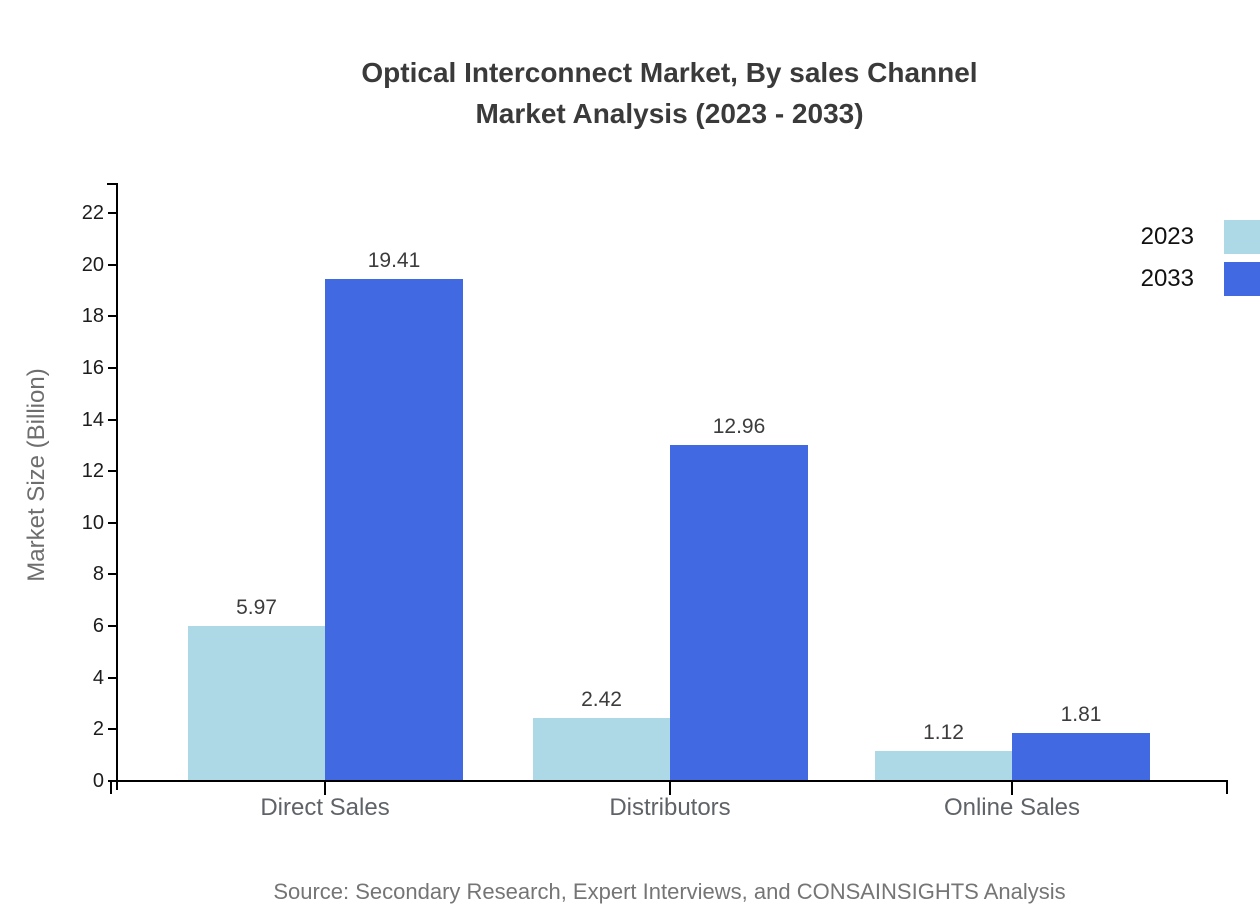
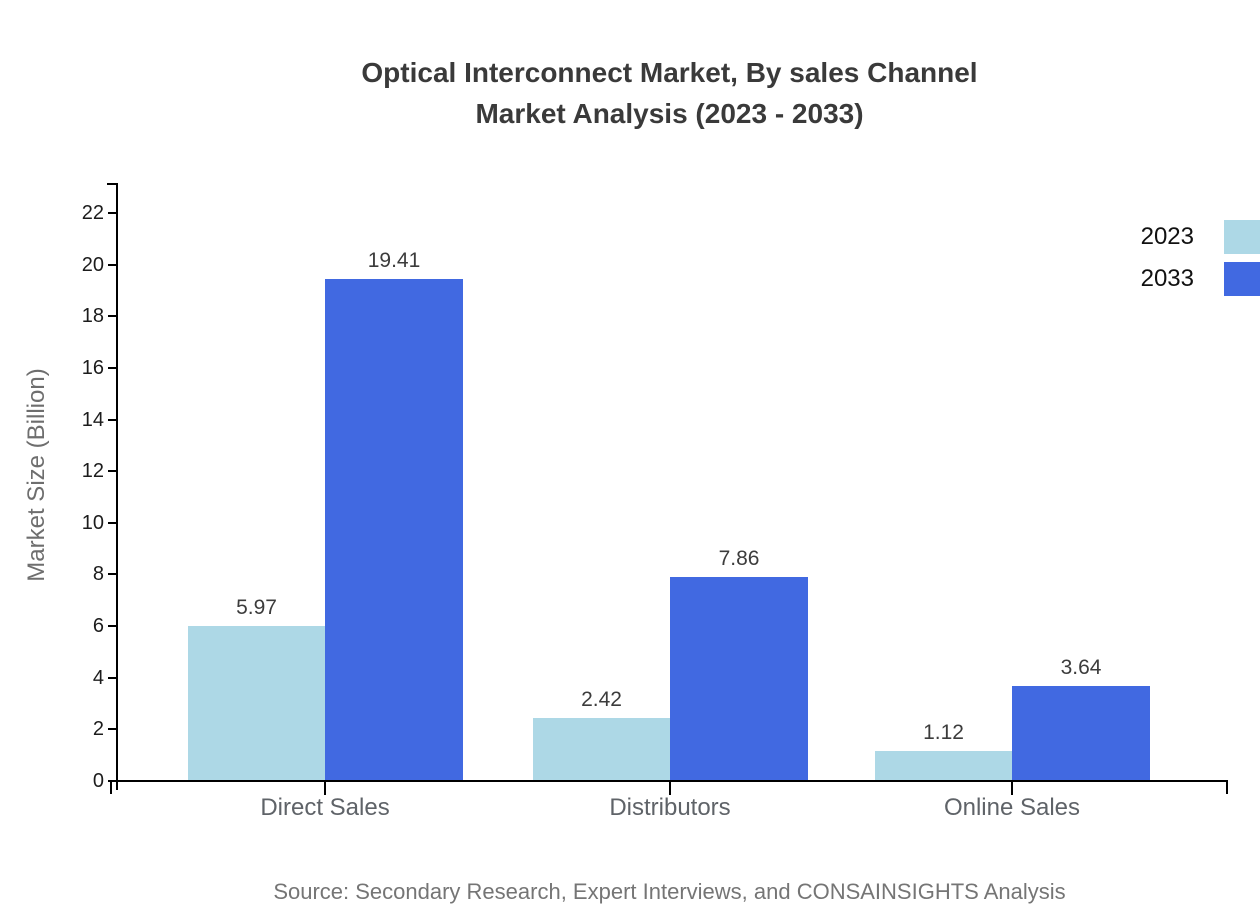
2033/Distributors: 12.96 -> 7.86
2033/Online Sales: 1.81 -> 3.64
